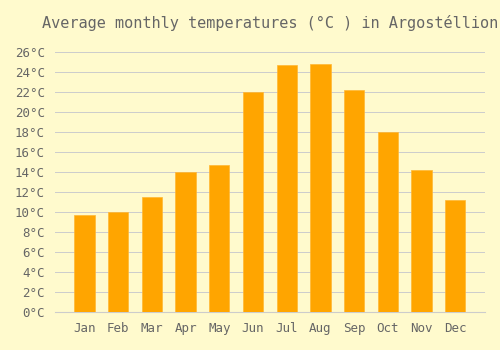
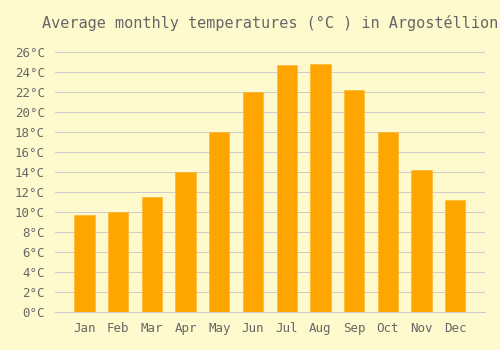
May: 14.7°C -> 18.0°C
